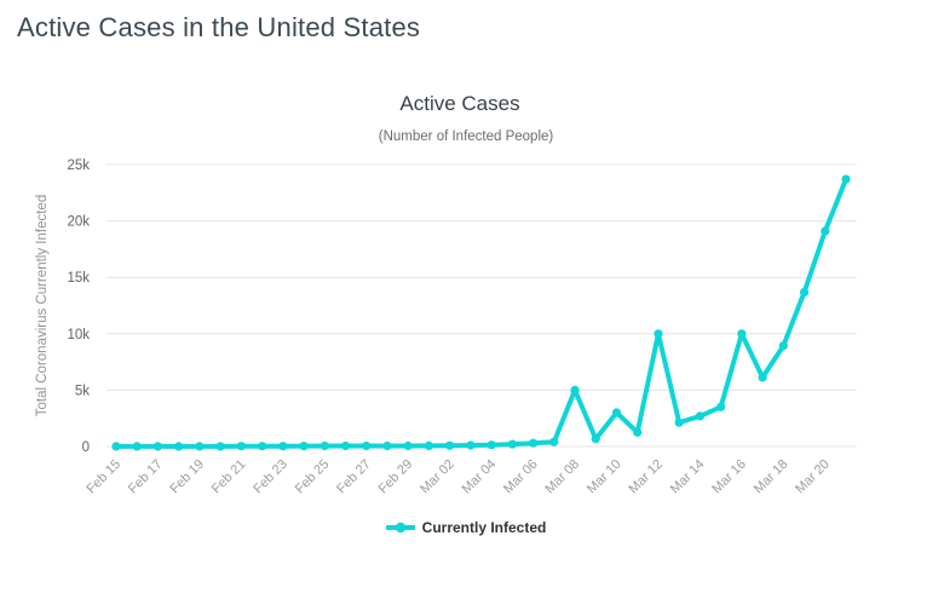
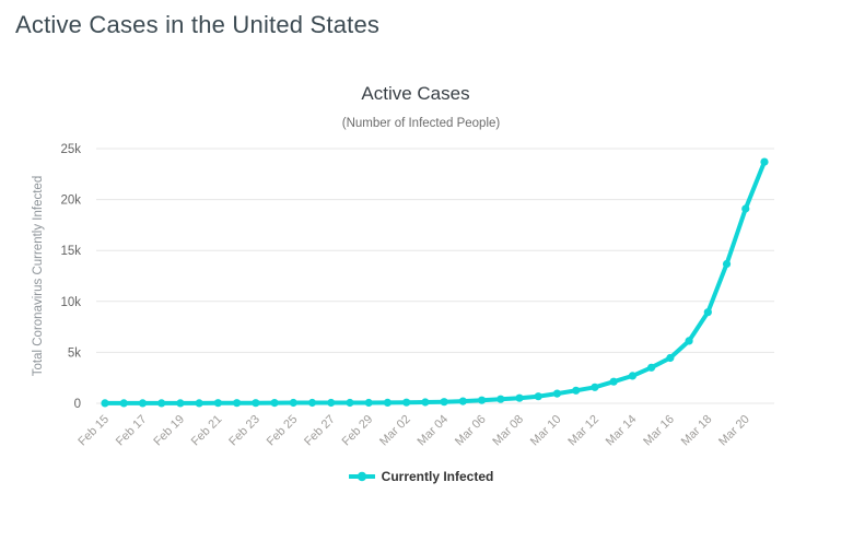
Mar 08: 5k -> 1k
Mar 10: 3k -> 1k
Mar 12: 10k -> 2k
Mar 16: 10k -> 4k
